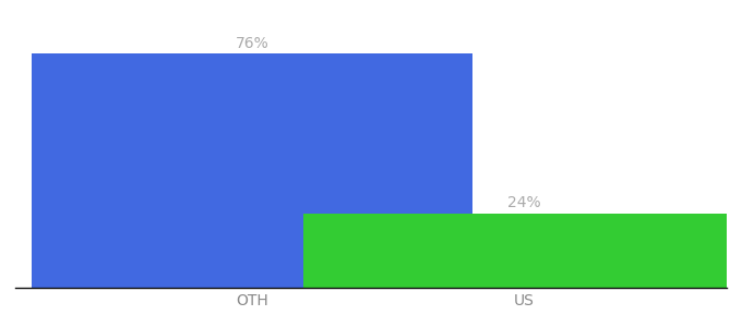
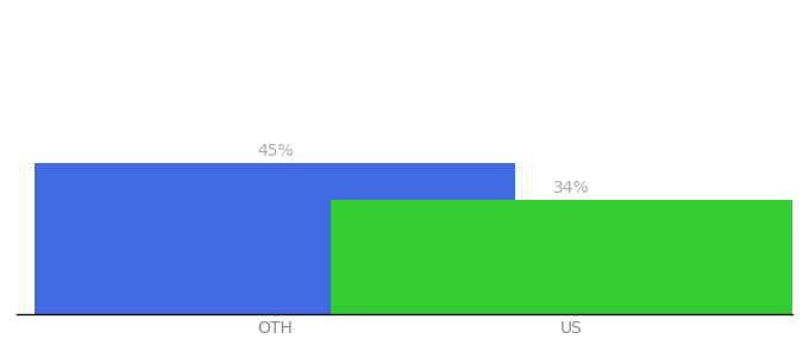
OTH: 76% -> 45%
US: 24% -> 34%
